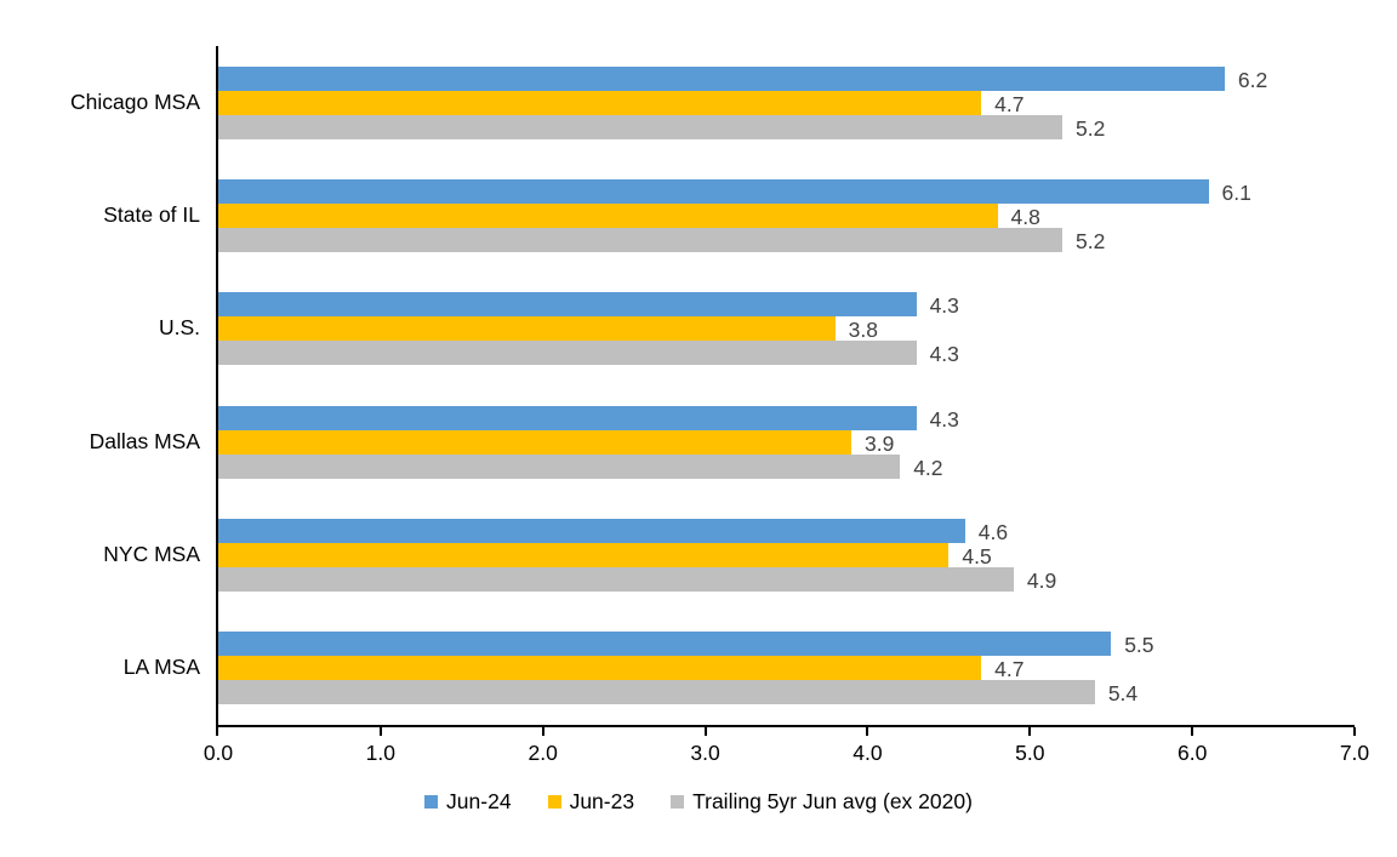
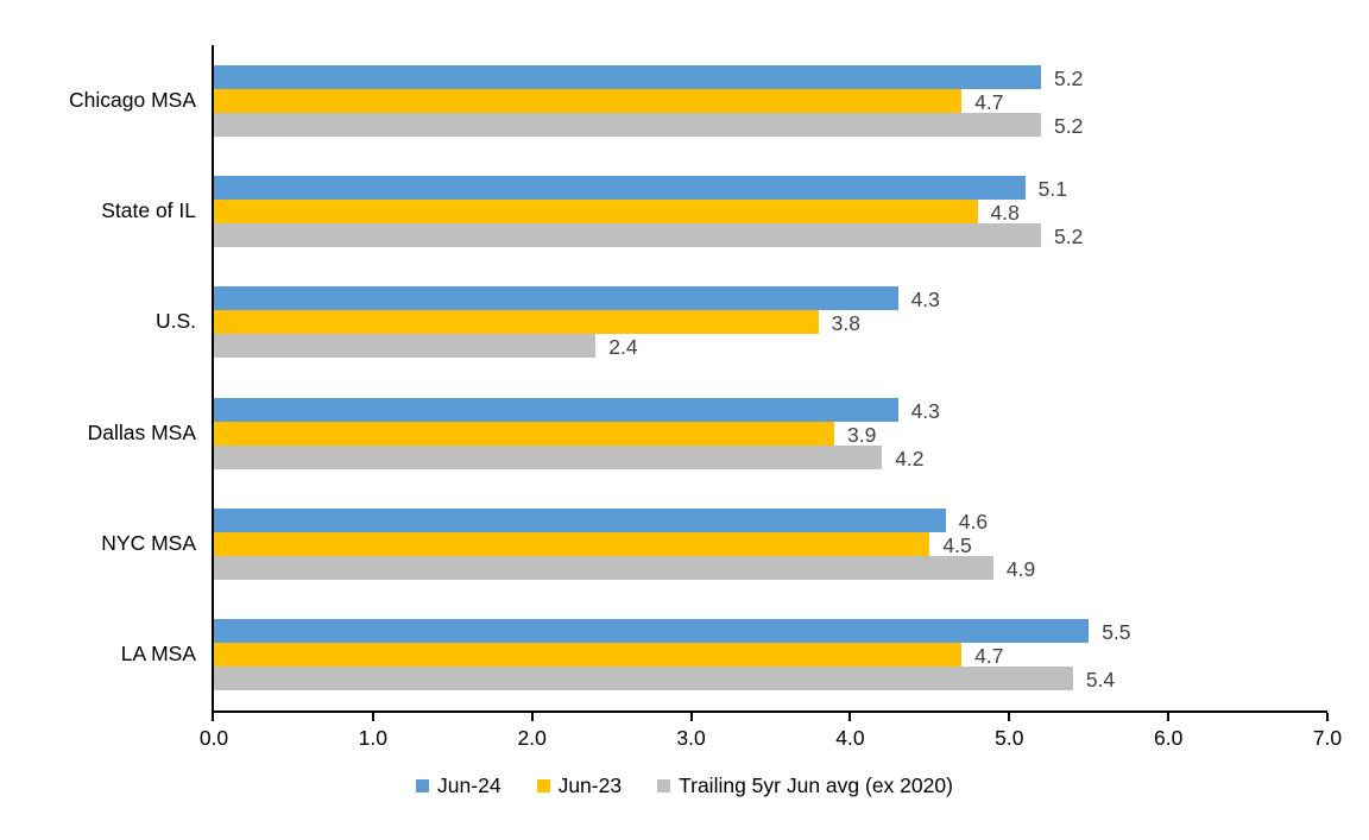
Jun-24/Chicago MSA: 6.2 -> 5.2
Jun-24/State of IL: 6.1 -> 5.1
Trailing 5yr Jun avg (ex 2020)/U.S.: 4.3 -> 2.4
